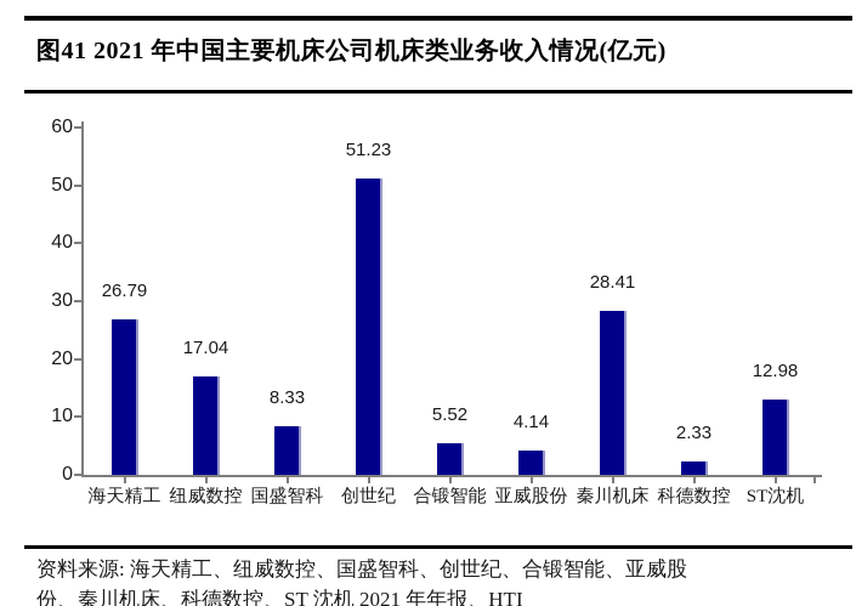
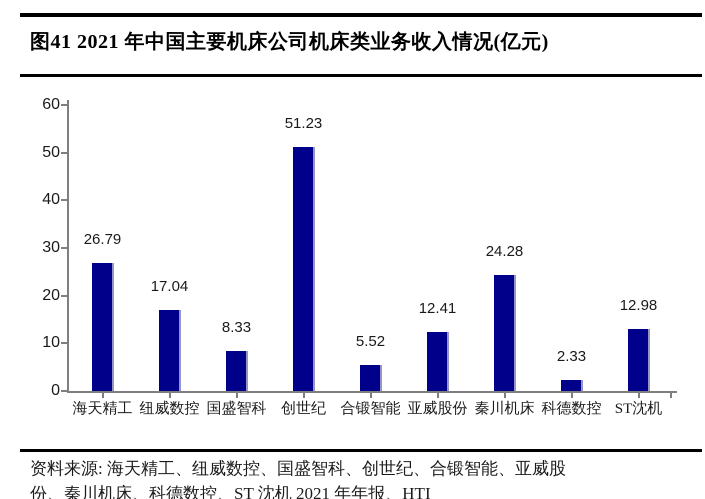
亚威股份: 4.14 -> 12.41
秦川机床: 28.41 -> 24.28
